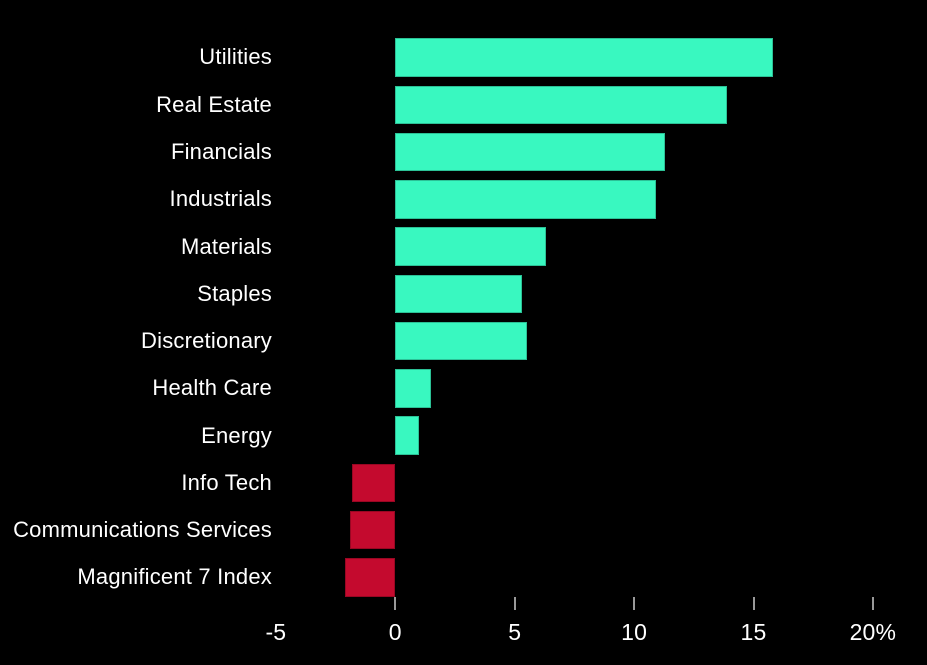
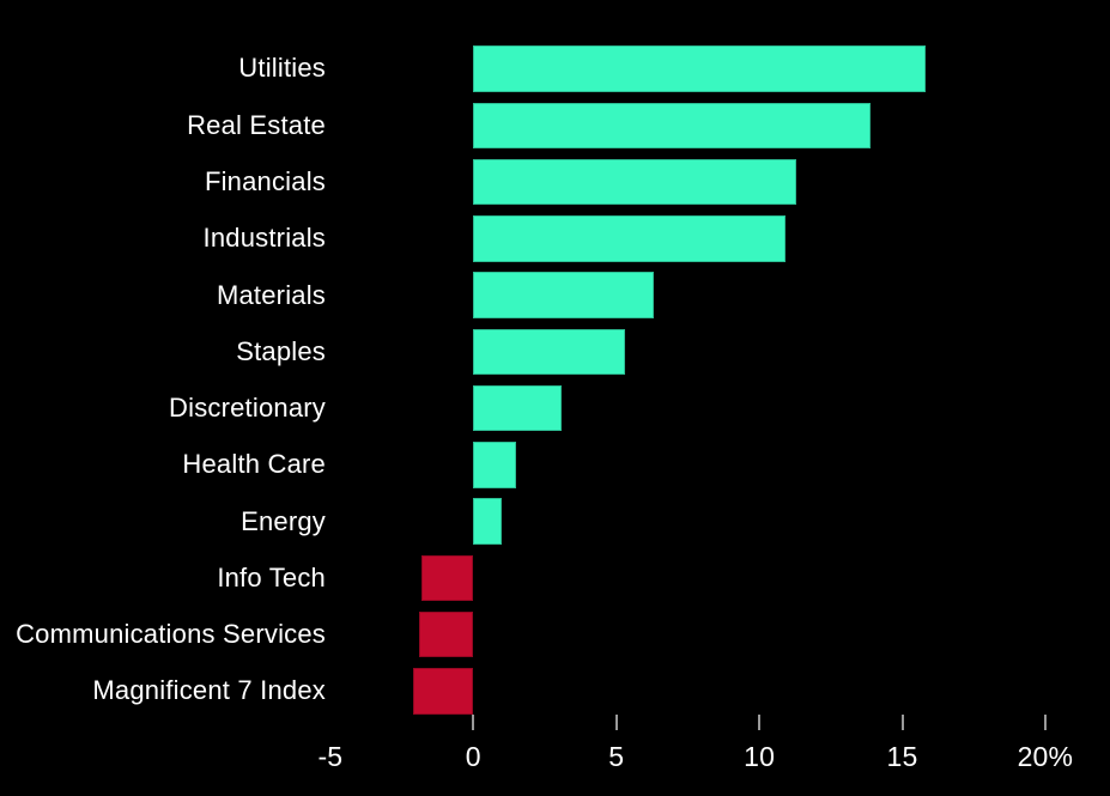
Discretionary: 5.5% -> 3.1%
